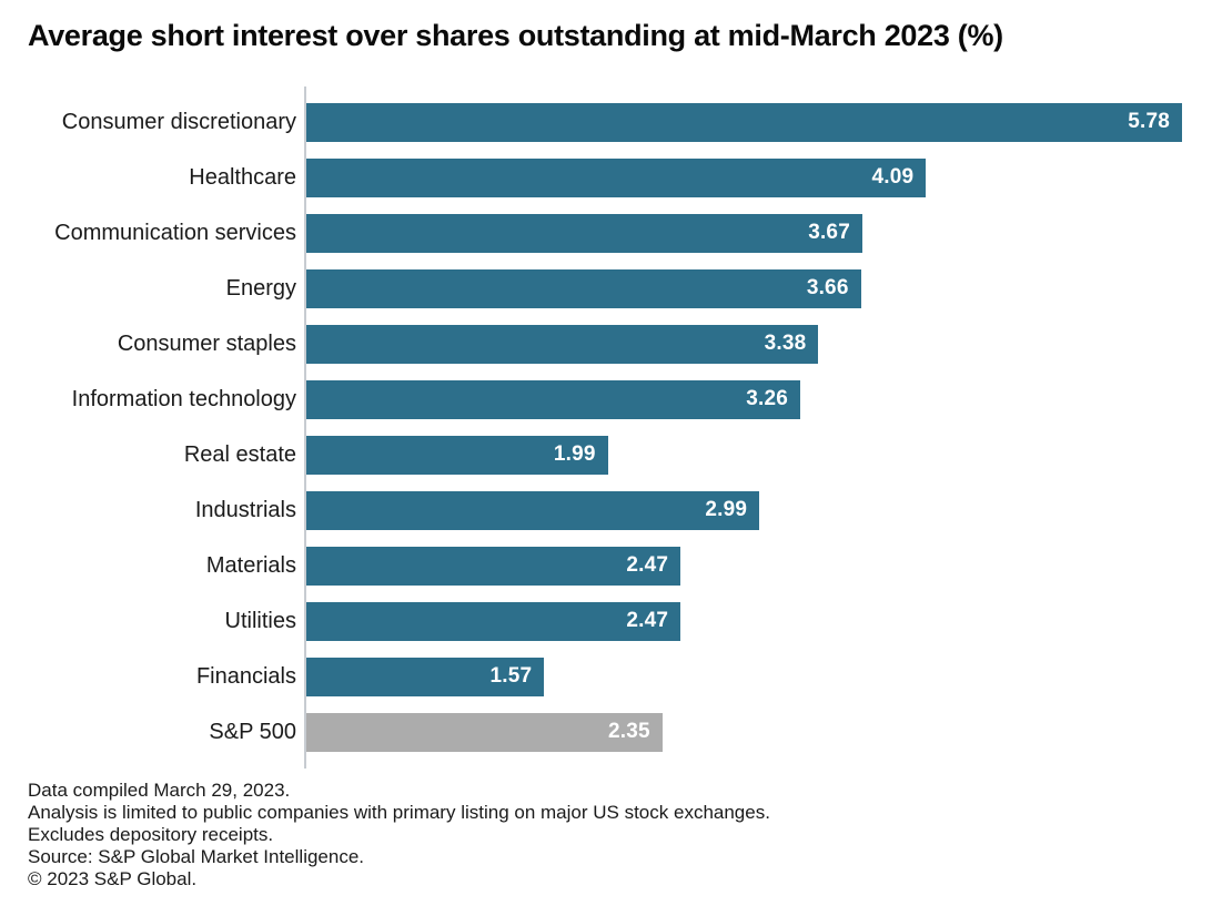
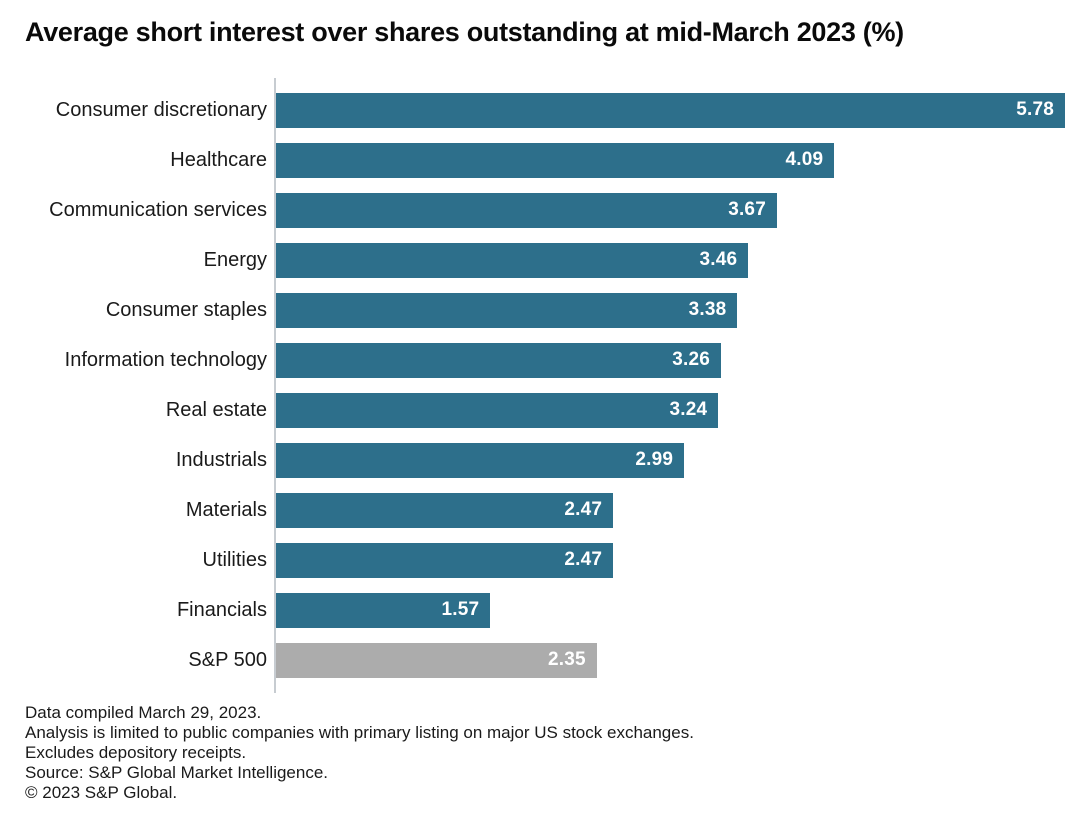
Energy: 3.66 -> 3.46
Real estate: 1.99 -> 3.24
